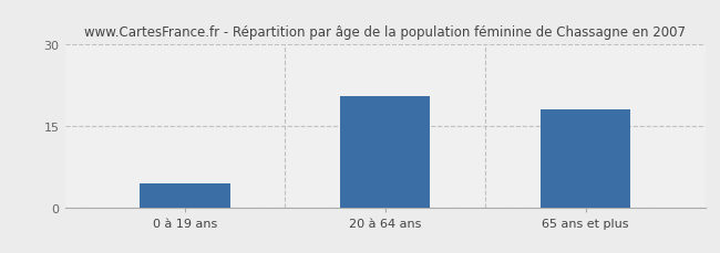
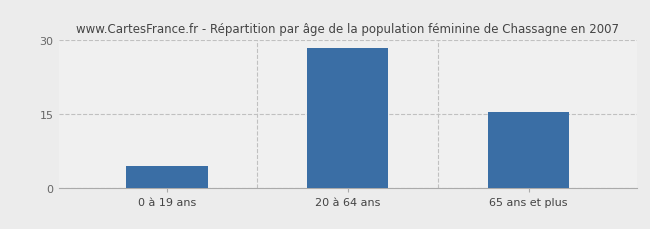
20 à 64 ans: 20.5 -> 28.5
65 ans et plus: 18.0 -> 15.5
